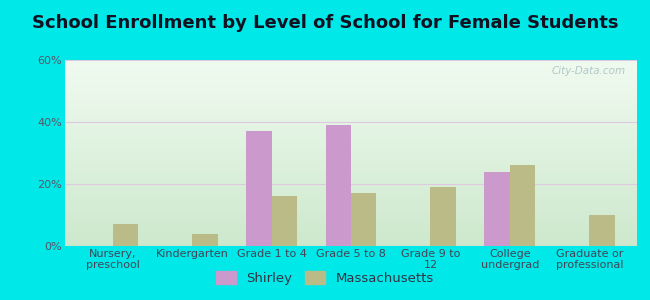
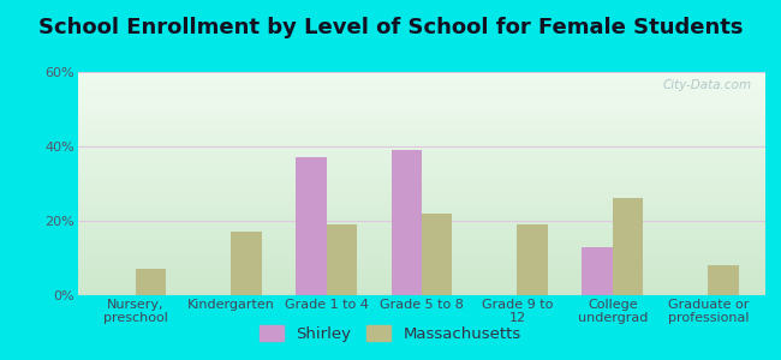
Massachusetts/Kindergarten: 4% -> 17%
Massachusetts/Grade 1 to 4: 16% -> 19%
Massachusetts/Grade 5 to 8: 17% -> 22%
Shirley/College undergrad: 24% -> 13%
Massachusetts/Graduate or professional: 10% -> 8%
